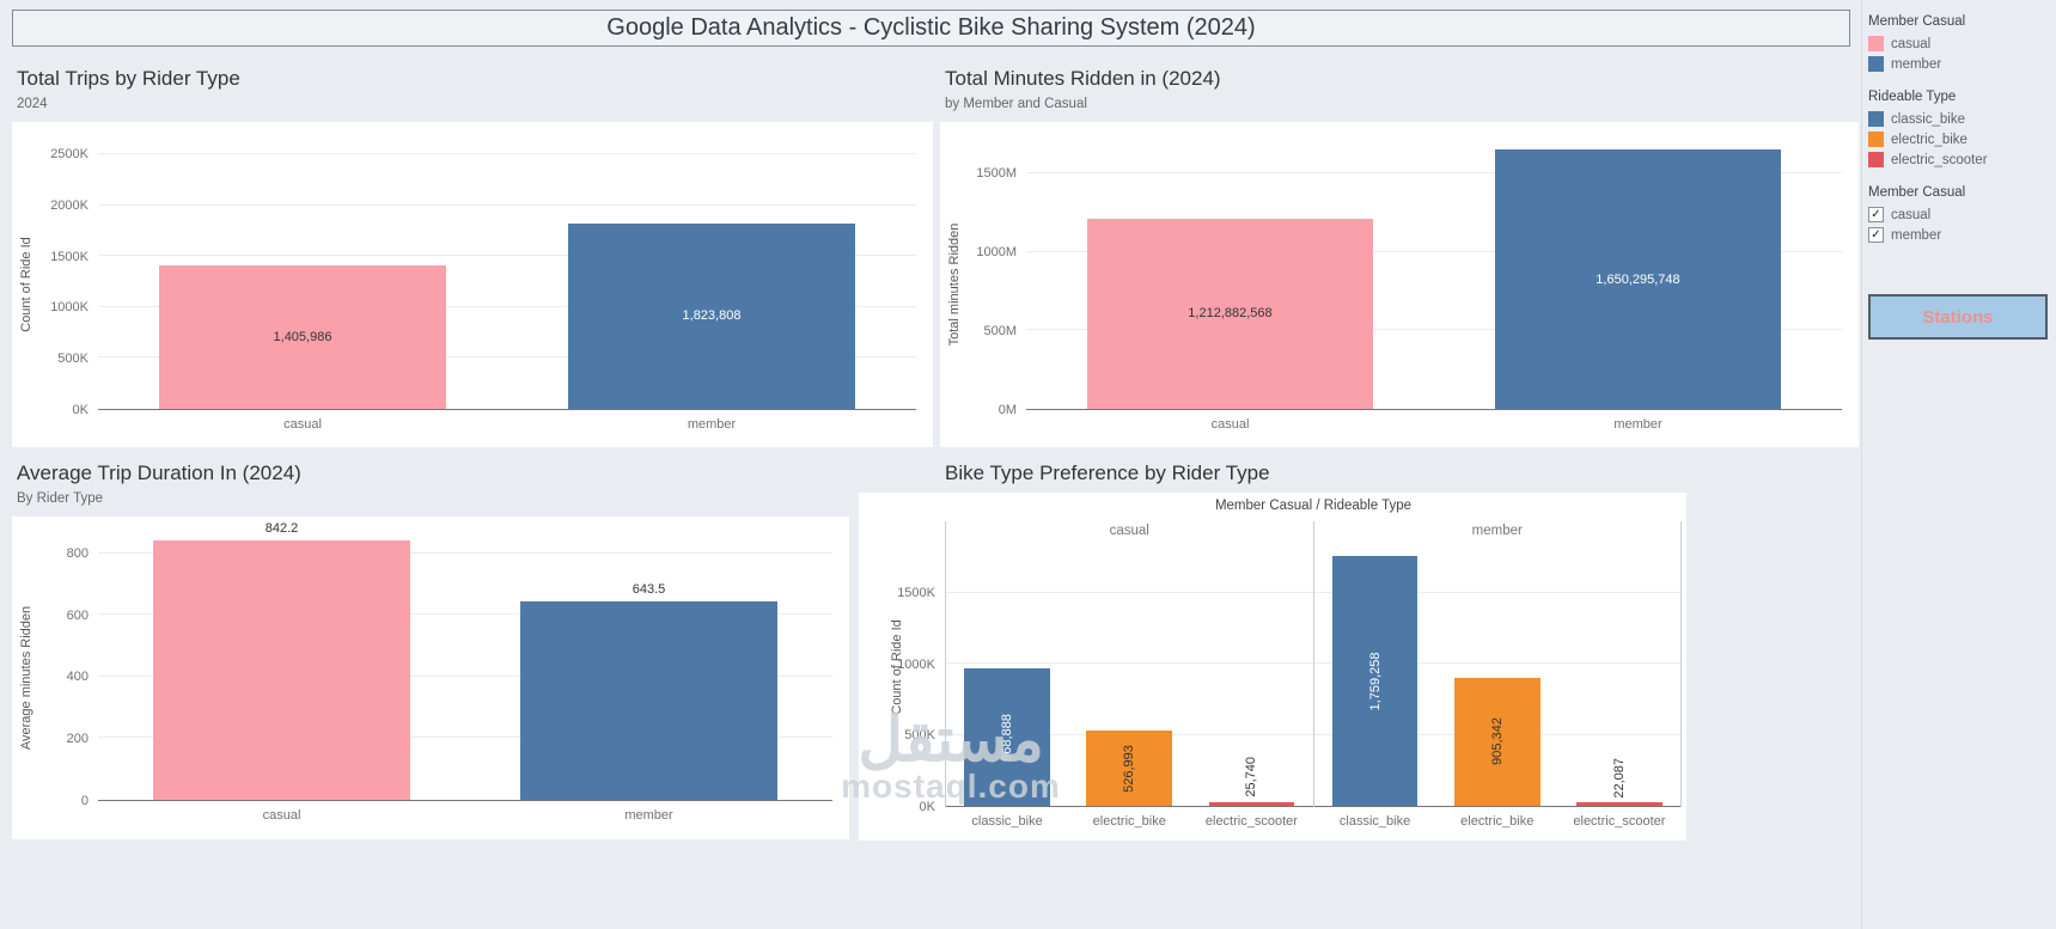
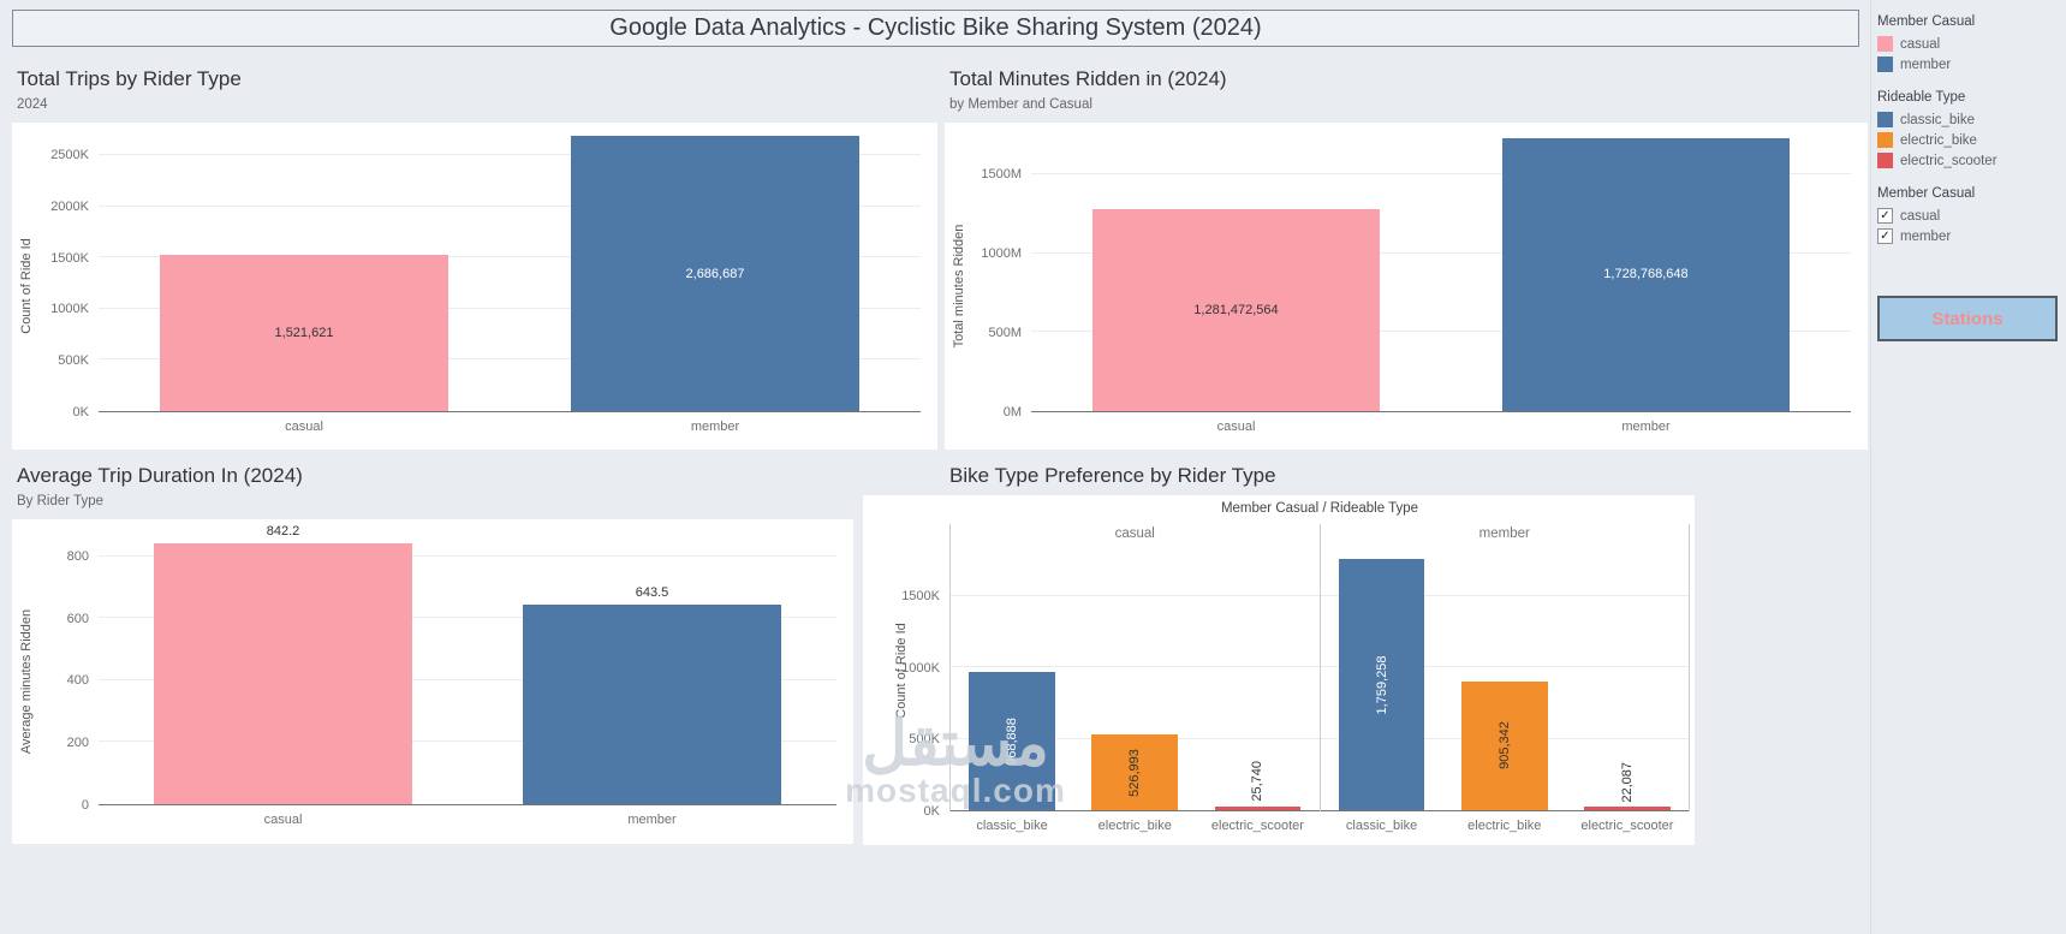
Total Trips by Rider Type/casual: 1,405,986 -> 1,521,621
Total Trips by Rider Type/member: 1,823,808 -> 2,686,687
Total Minutes Ridden in (2024)/casual: 1,212,882,568 -> 1,281,472,564
Total Minutes Ridden in (2024)/member: 1,650,295,748 -> 1,728,768,648
